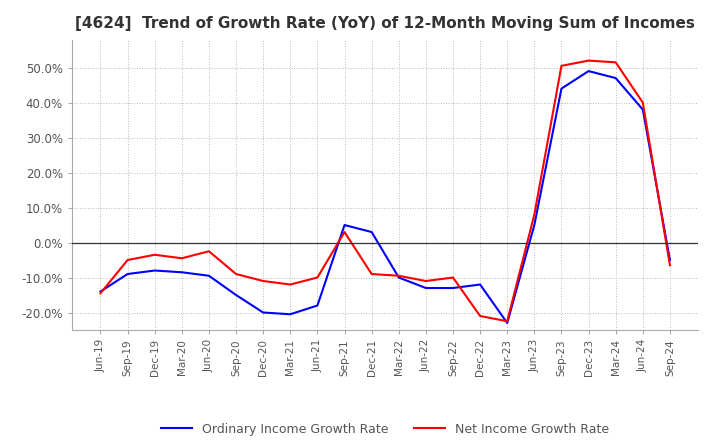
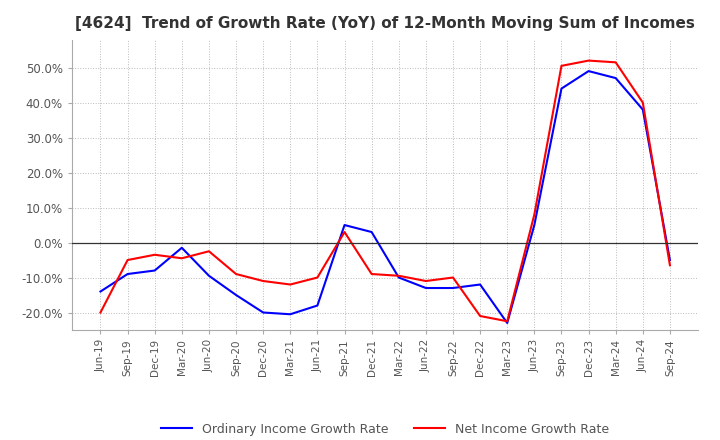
Net Income Growth Rate/Jun-19: -14.5% -> -20.0%
Ordinary Income Growth Rate/Mar-20: -8.5% -> -1.5%
